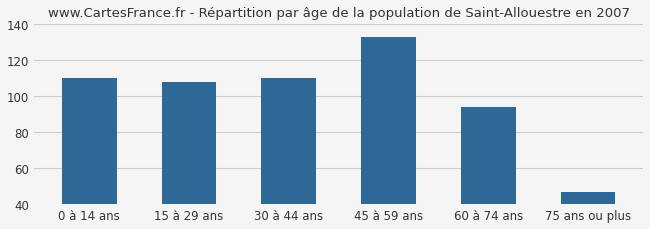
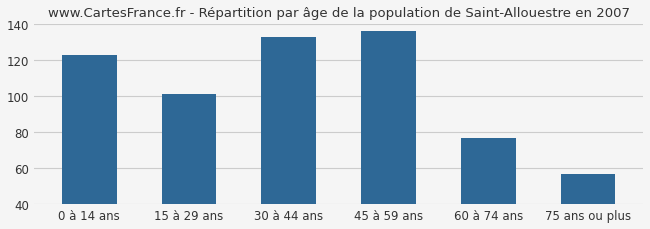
0 à 14 ans: 110 -> 123
15 à 29 ans: 108 -> 101
30 à 44 ans: 110 -> 133
45 à 59 ans: 133 -> 136
60 à 74 ans: 94 -> 77
75 ans ou plus: 47 -> 57
